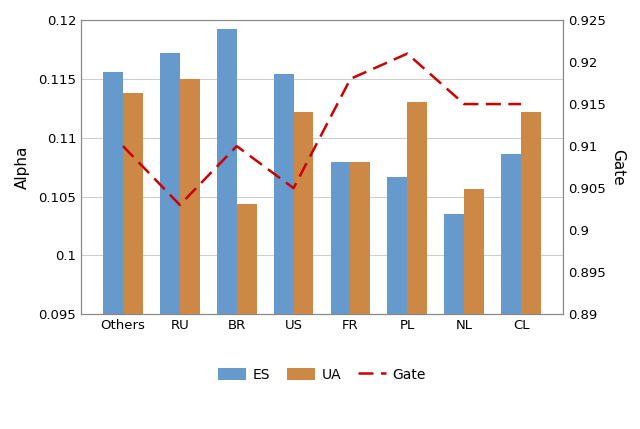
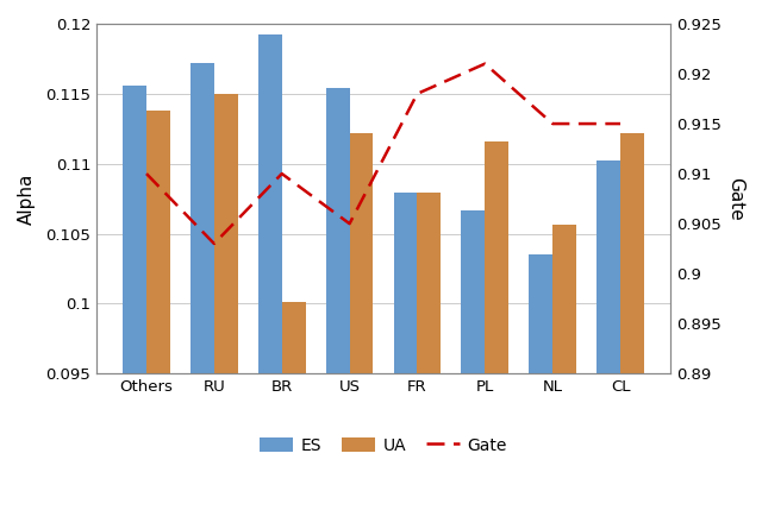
UA/BR: 0.1044 -> 0.1001
UA/PL: 0.1130 -> 0.1116
ES/CL: 0.1086 -> 0.1102
